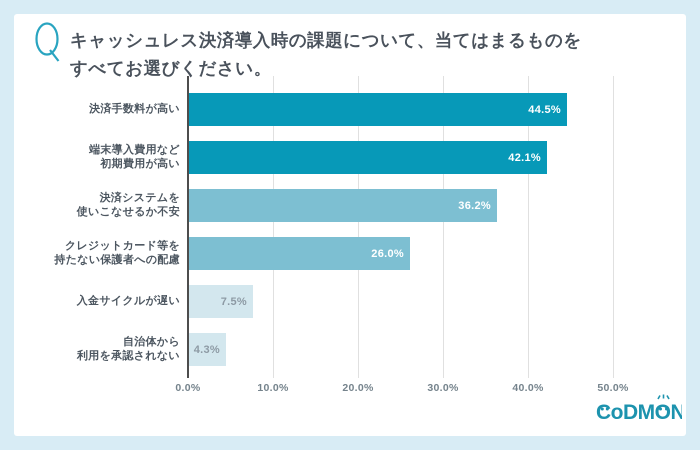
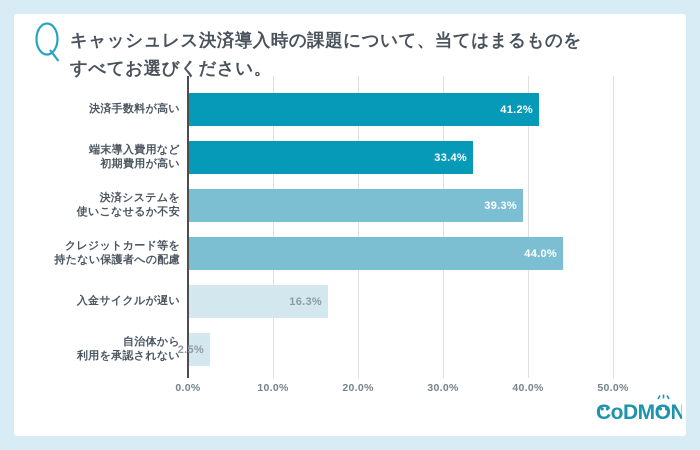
決済手数料が高い: 44.5% -> 41.2%
端末導入費用など初期費用が高い: 42.1% -> 33.4%
決済システムを使いこなせるか不安: 36.2% -> 39.3%
クレジットカード等を持たない保護者への配慮: 26.0% -> 44.0%
入金サイクルが遅い: 7.5% -> 16.3%
自治体から利用を承認されない: 4.3% -> 2.5%
